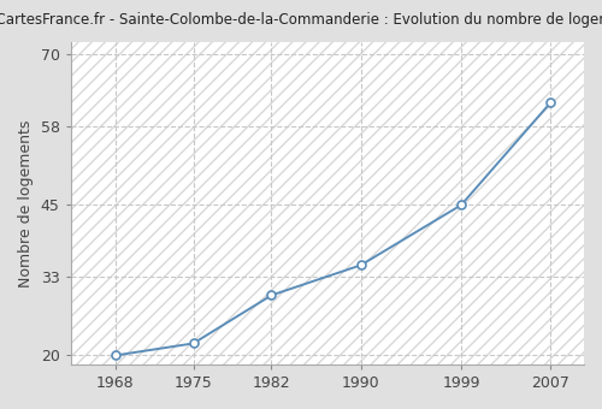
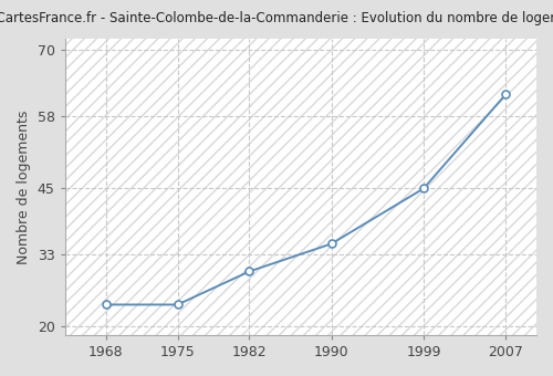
1968: 20 -> 24
1975: 22 -> 24
